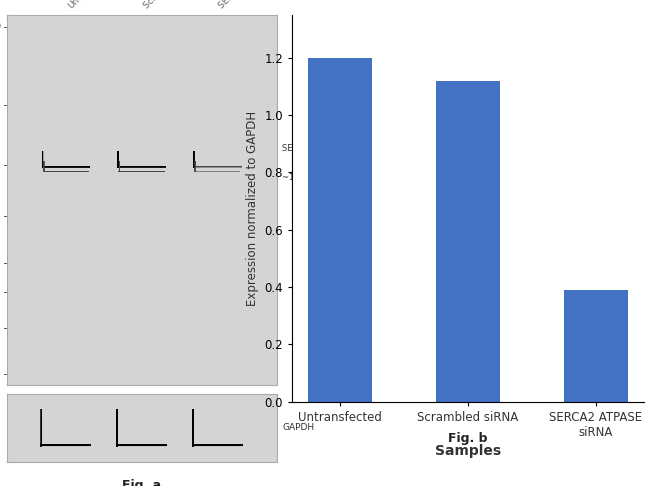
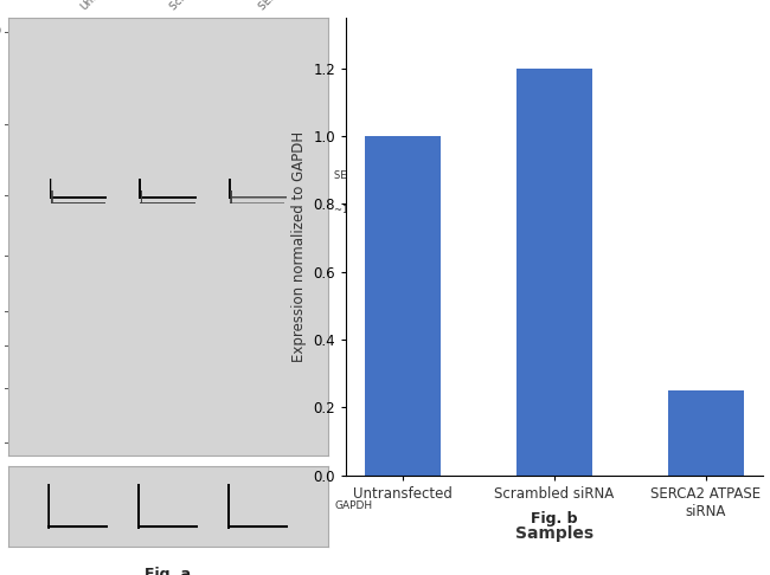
Untransfected: 1.20 -> 1.00
Scrambled siRNA: 1.12 -> 1.20
SERCA2 ATPASE siRNA: 0.39 -> 0.25
